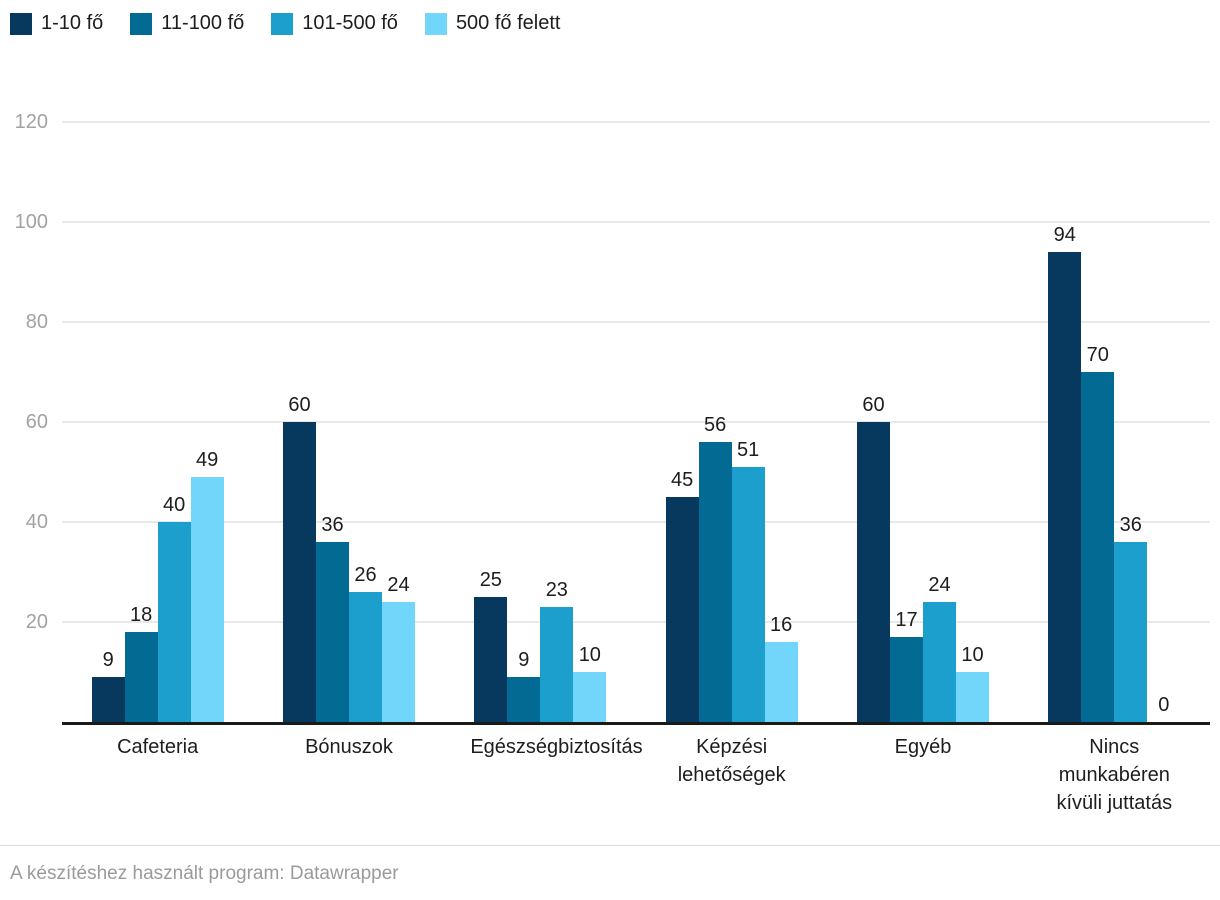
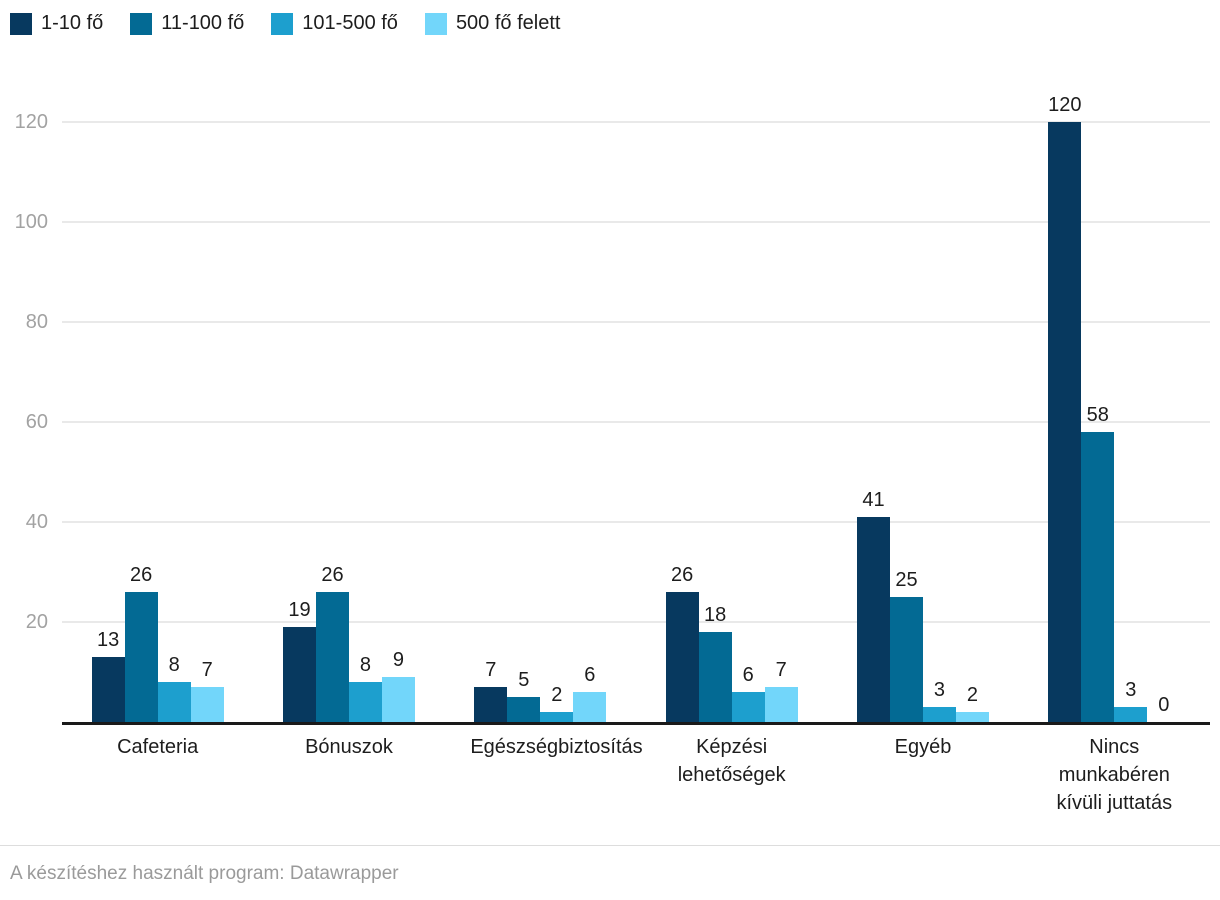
1-10 fő/Cafeteria: 9 -> 13
11-100 fő/Cafeteria: 18 -> 26
101-500 fő/Cafeteria: 40 -> 8
500 fő felett/Cafeteria: 49 -> 7
1-10 fő/Bónuszok: 60 -> 19
11-100 fő/Bónuszok: 36 -> 26
101-500 fő/Bónuszok: 26 -> 8
500 fő felett/Bónuszok: 24 -> 9
1-10 fő/Egészségbiztosítás: 25 -> 7
11-100 fő/Egészségbiztosítás: 9 -> 5
101-500 fő/Egészségbiztosítás: 23 -> 2
500 fő felett/Egészségbiztosítás: 10 -> 6
1-10 fő/Képzési lehetőségek: 45 -> 26
11-100 fő/Képzési lehetőségek: 56 -> 18
101-500 fő/Képzési lehetőségek: 51 -> 6
500 fő felett/Képzési lehetőségek: 16 -> 7
1-10 fő/Egyéb: 60 -> 41
11-100 fő/Egyéb: 17 -> 25
101-500 fő/Egyéb: 24 -> 3
500 fő felett/Egyéb: 10 -> 2
1-10 fő/Nincs munkabéren kívüli juttatás: 94 -> 120
11-100 fő/Nincs munkabéren kívüli juttatás: 70 -> 58
101-500 fő/Nincs munkabéren kívüli juttatás: 36 -> 3
